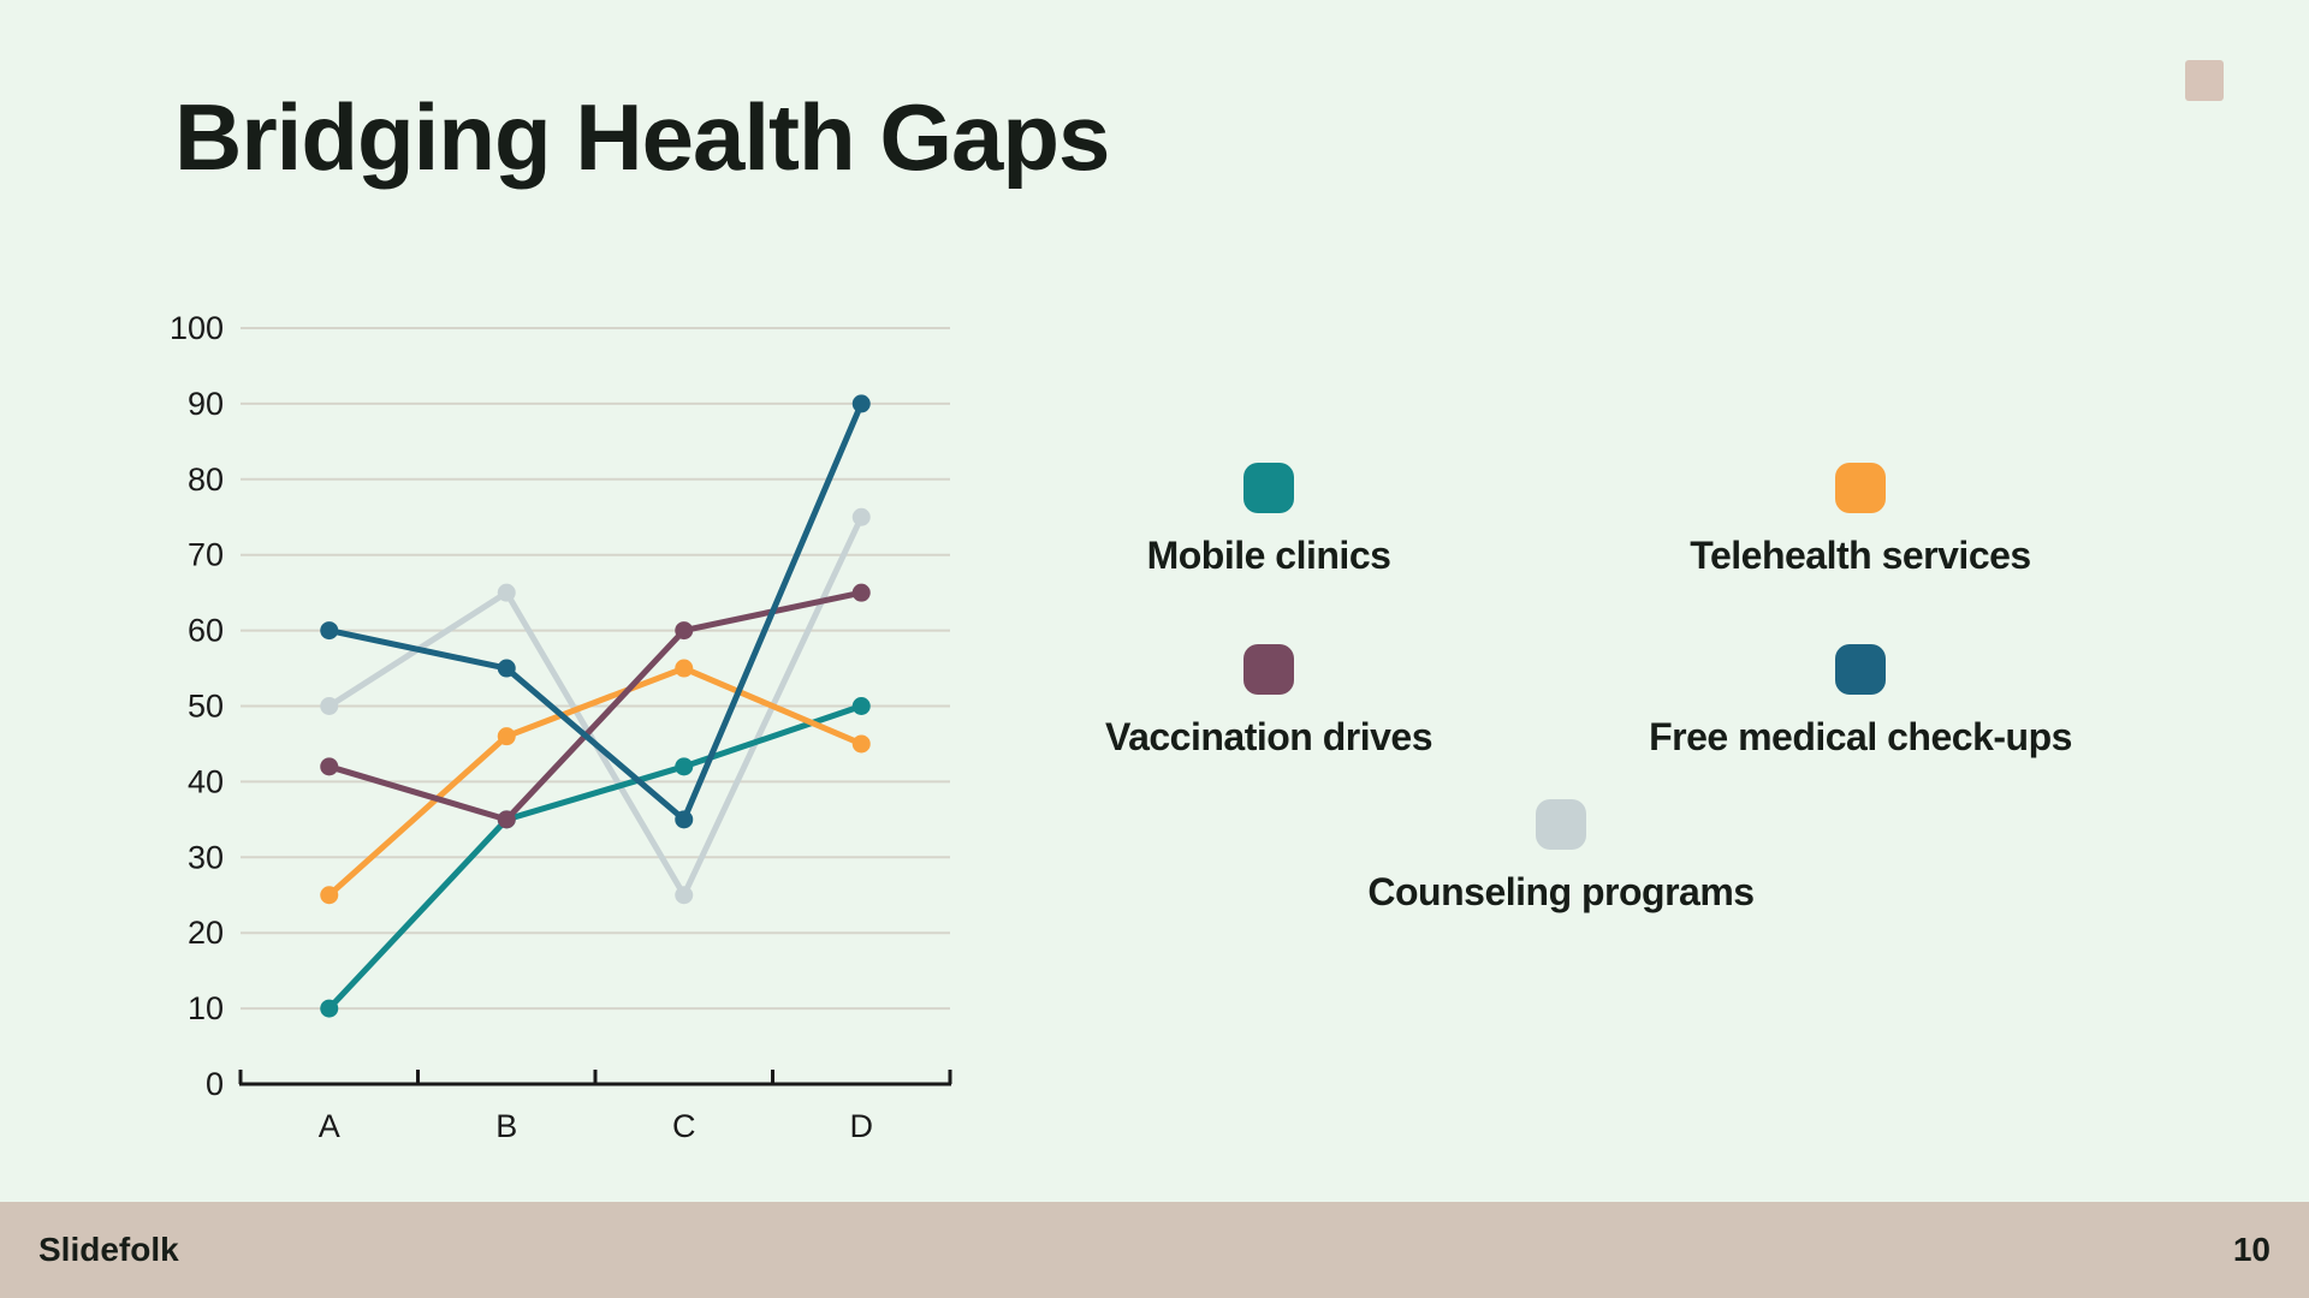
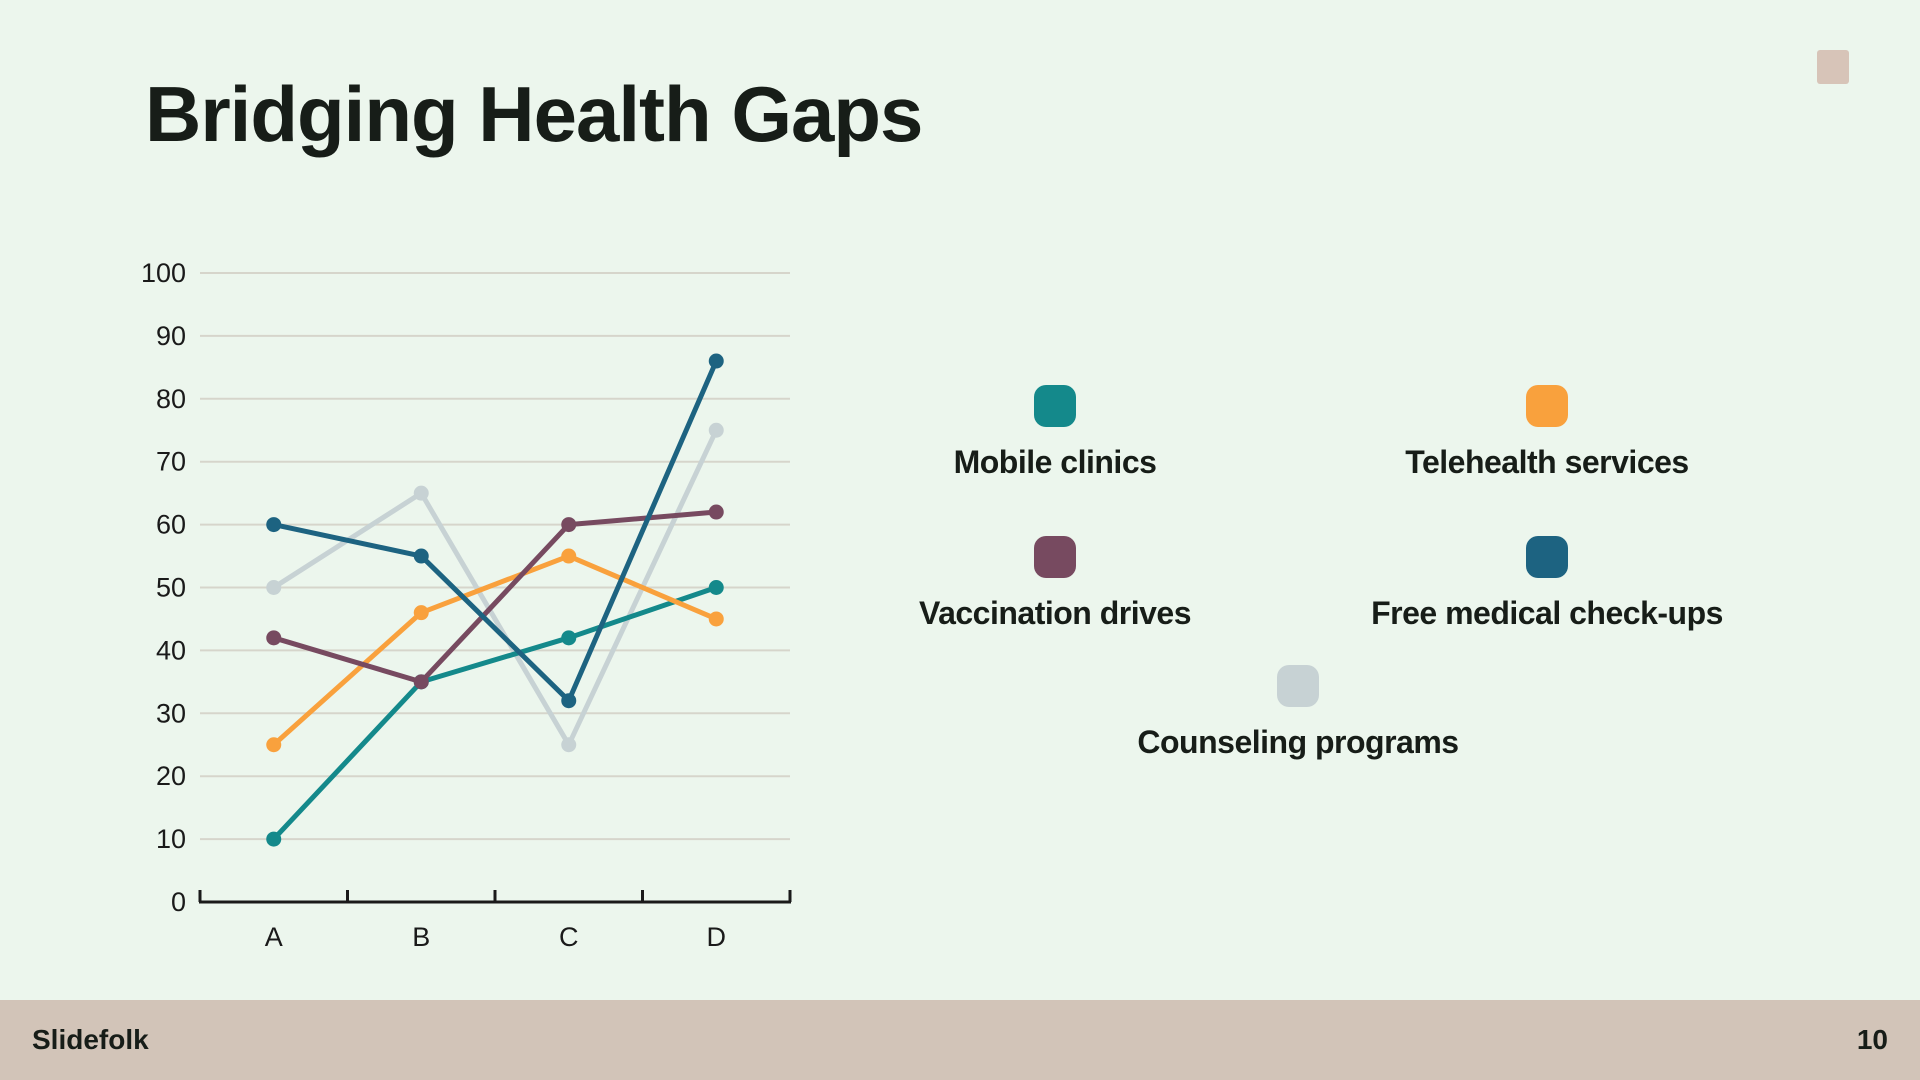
Free medical check-ups/C: 35 -> 32
Vaccination drives/D: 65 -> 62
Free medical check-ups/D: 90 -> 86
